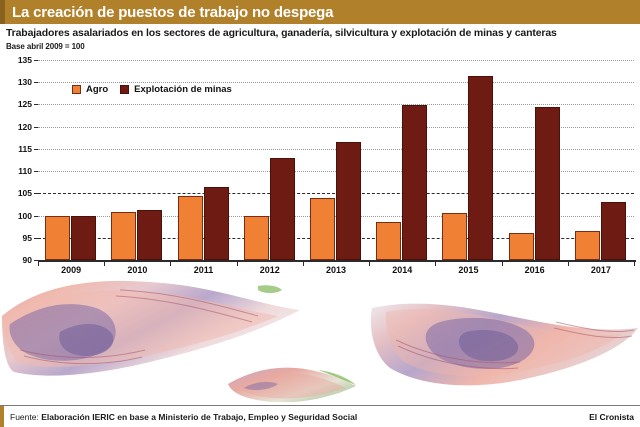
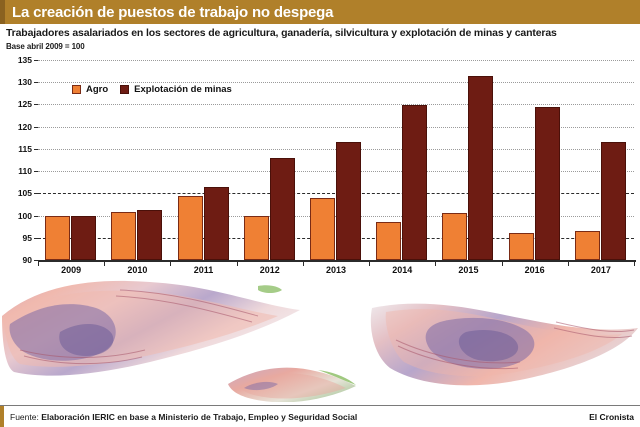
Explotación de minas/2017: 103 -> 116
